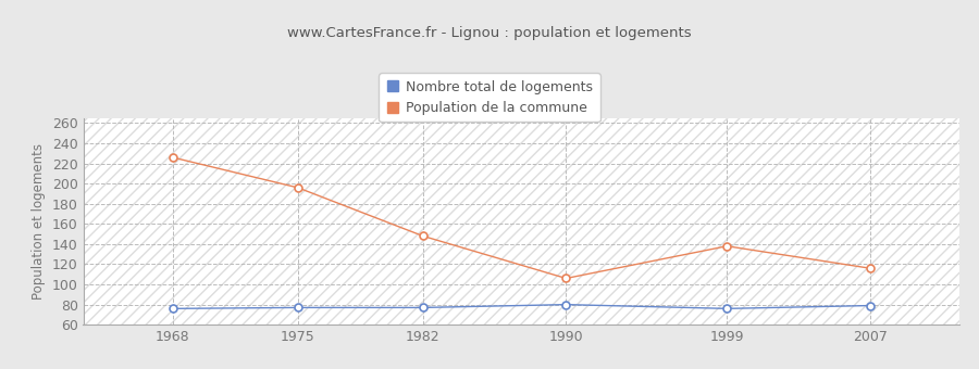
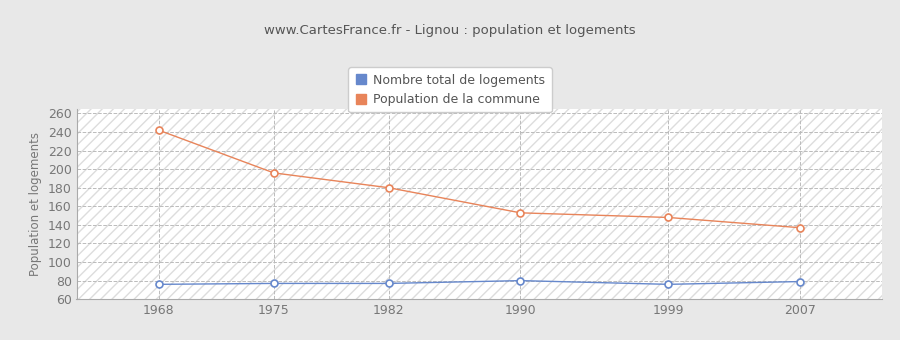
Population de la commune/1968: 226 -> 242
Population de la commune/1982: 148 -> 180
Population de la commune/1990: 106 -> 153
Population de la commune/1999: 138 -> 148
Population de la commune/2007: 116 -> 137
